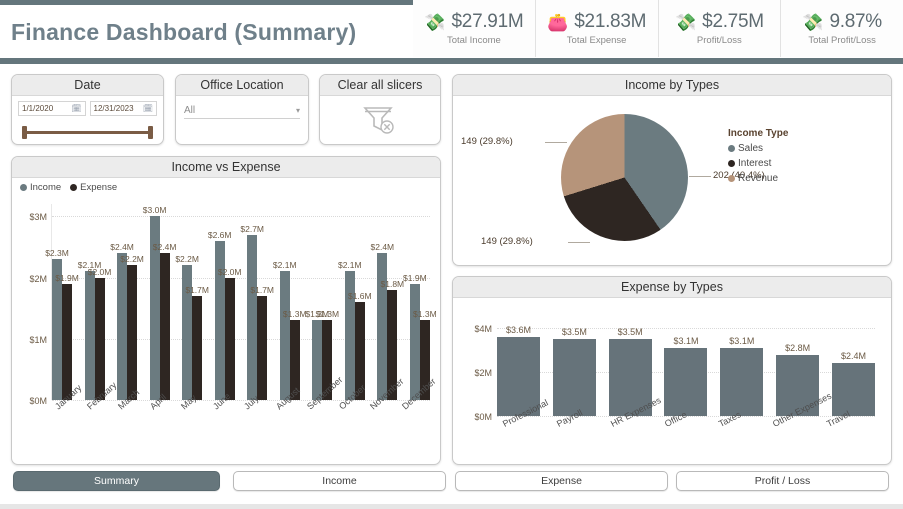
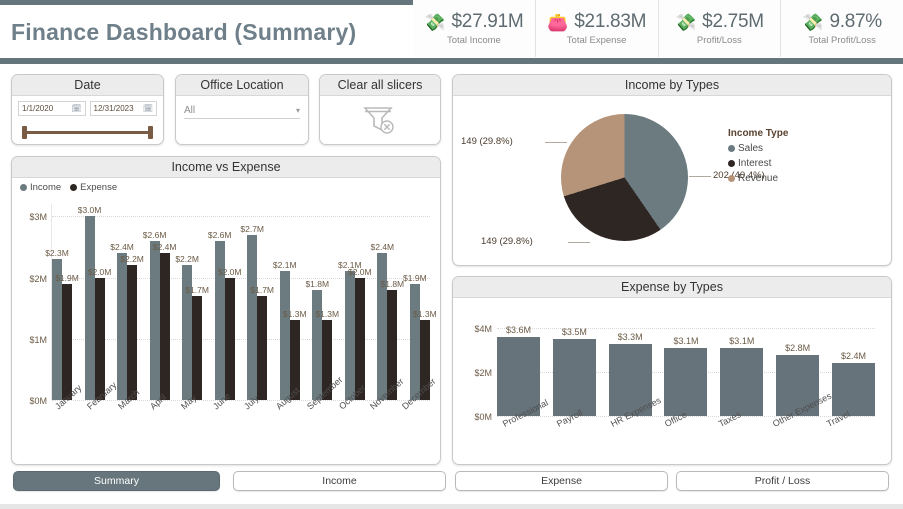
Income vs Expense/Income/February: $2.1M -> $3.0M
Income vs Expense/Income/April: $3.0M -> $2.6M
Income vs Expense/Income/September: $1.3M -> $1.8M
Income vs Expense/Expense/October: $1.6M -> $2.0M
Expense by Types/HR Expenses: $3.5M -> $3.3M
